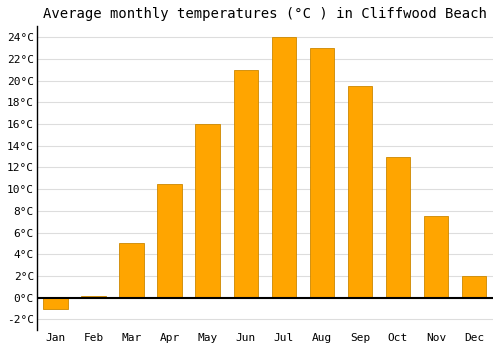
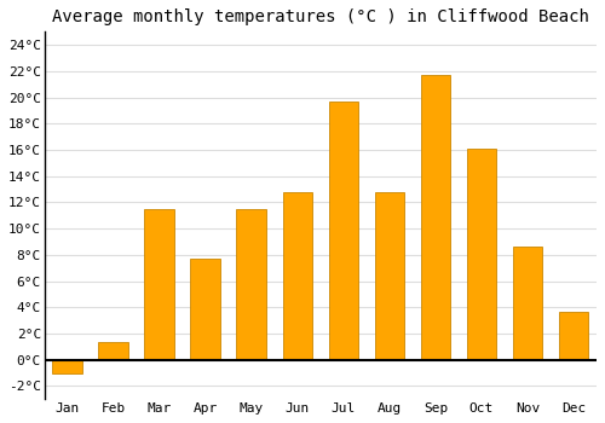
Feb: 0.2°C -> 1.4°C
Mar: 5.0°C -> 11.5°C
Apr: 10.5°C -> 7.7°C
May: 16.0°C -> 11.5°C
Jun: 21.0°C -> 12.8°C
Jul: 24.0°C -> 19.7°C
Aug: 23.0°C -> 12.8°C
Sep: 19.5°C -> 21.7°C
Oct: 13.0°C -> 16.1°C
Nov: 7.5°C -> 8.6°C
Dec: 2.0°C -> 3.7°C
